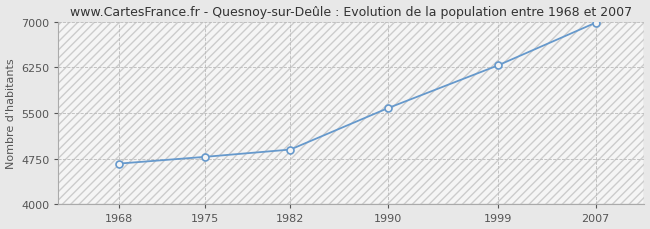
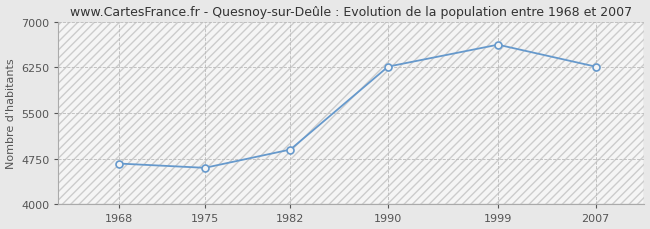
1975: 4780 -> 4600
1990: 5580 -> 6260
1999: 6280 -> 6620
2007: 6980 -> 6260
